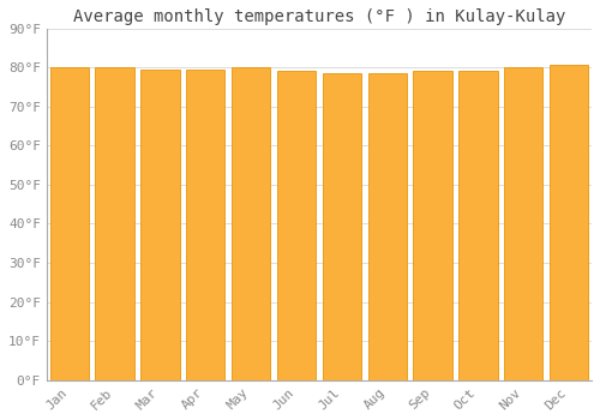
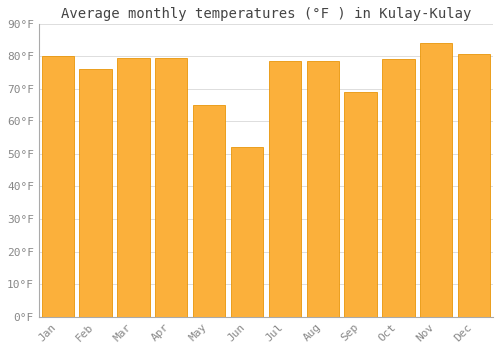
Feb: 80.0°F -> 76.0°F
May: 80.0°F -> 65.0°F
Jun: 79.0°F -> 52.0°F
Sep: 79.0°F -> 69.0°F
Nov: 80.0°F -> 84.0°F
